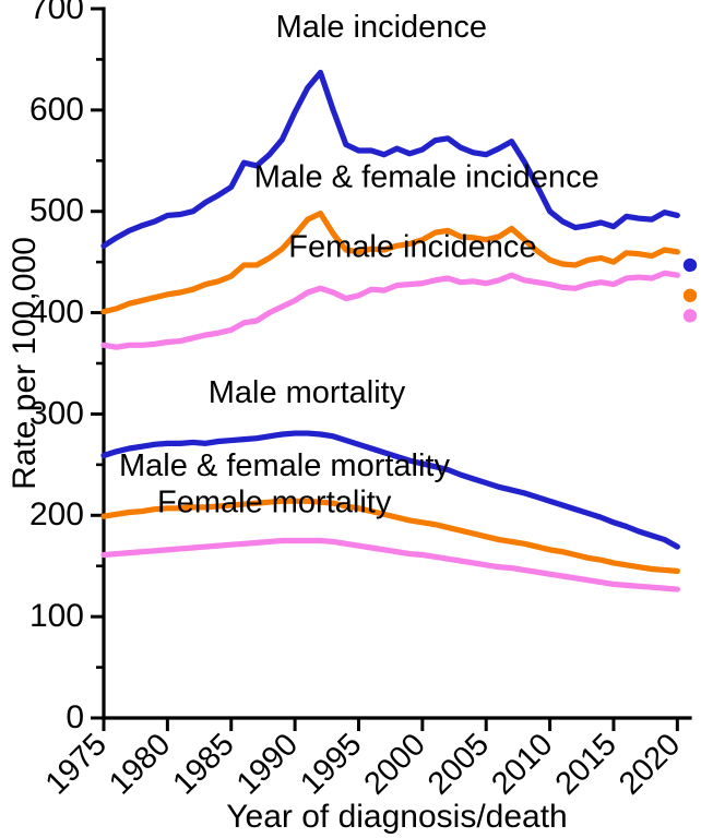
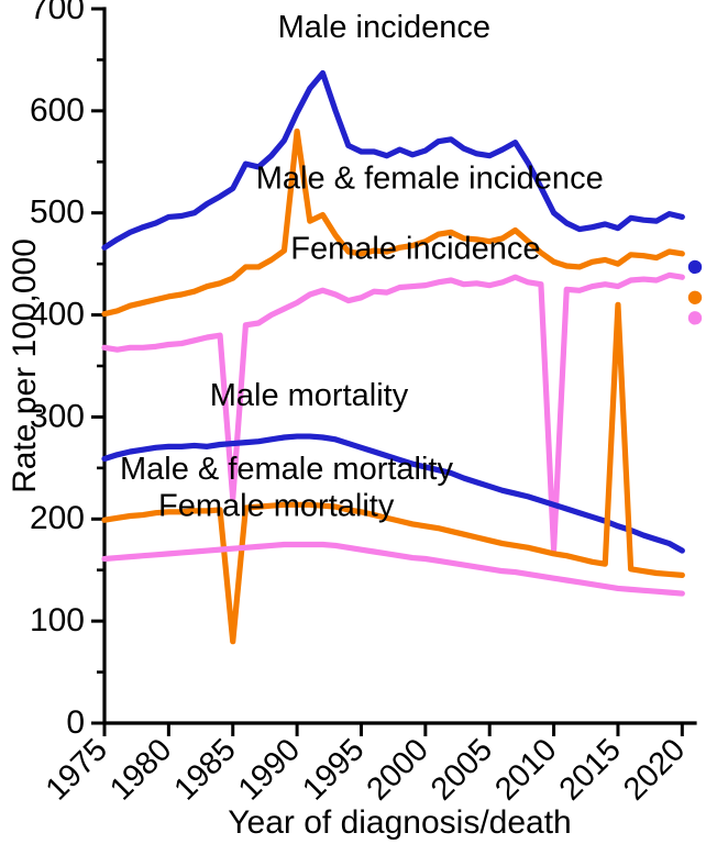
Female incidence/1985: 380 -> 220
Male & female mortality/1985: 210 -> 80
Male & female incidence/1990: 480 -> 580
Female incidence/2010: 430 -> 170
Male & female mortality/2015: 150 -> 410
